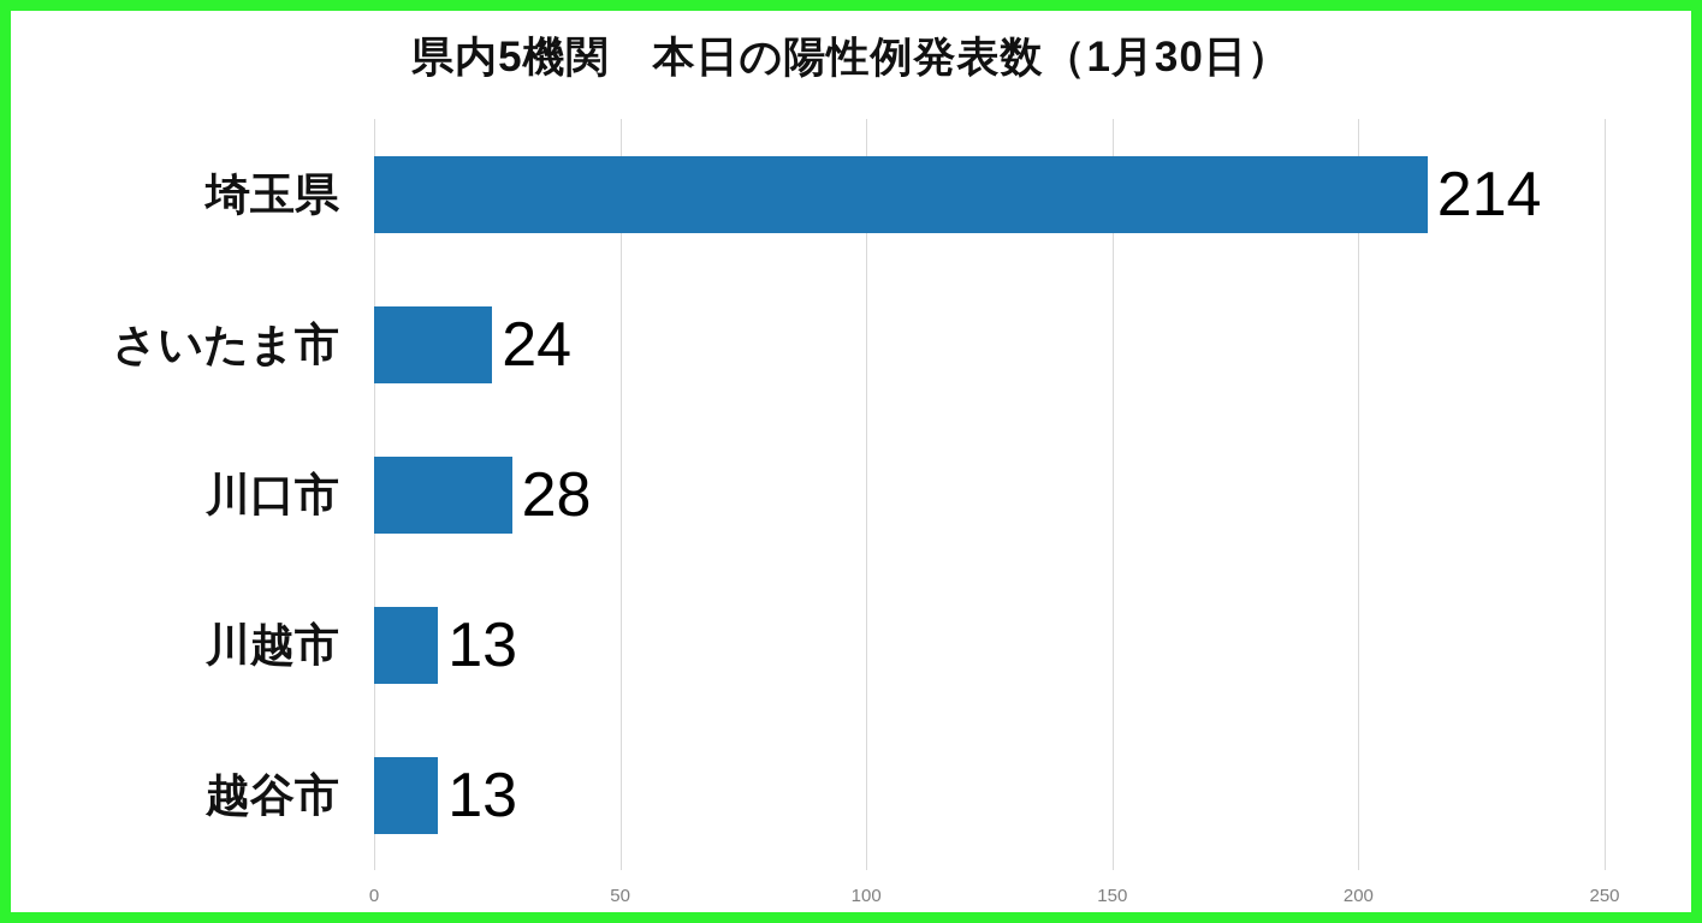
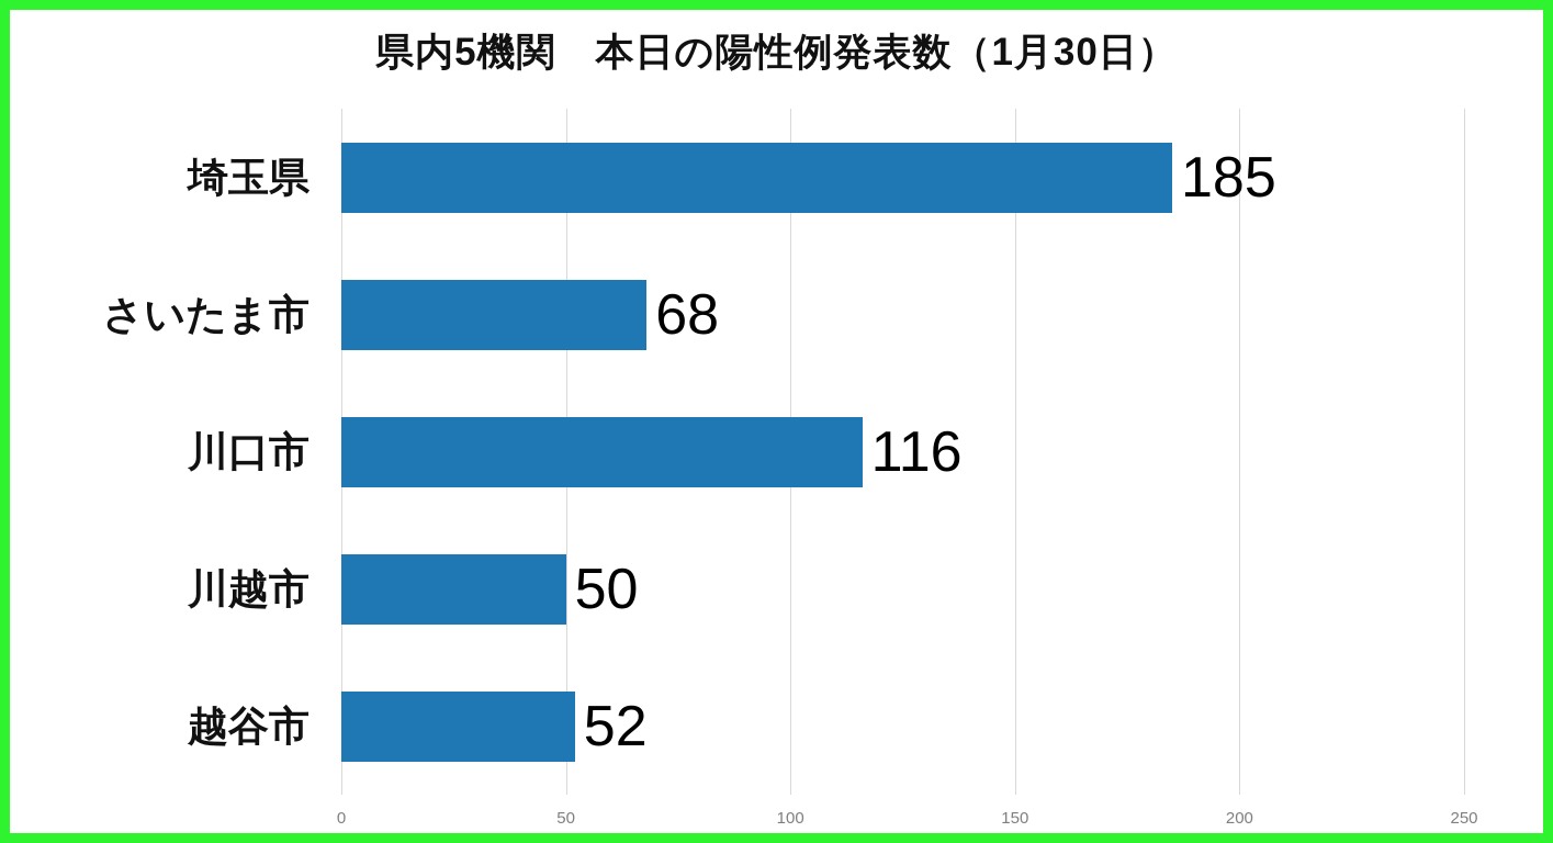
埼玉県: 214 -> 185
さいたま市: 24 -> 68
川口市: 28 -> 116
川越市: 13 -> 50
越谷市: 13 -> 52
